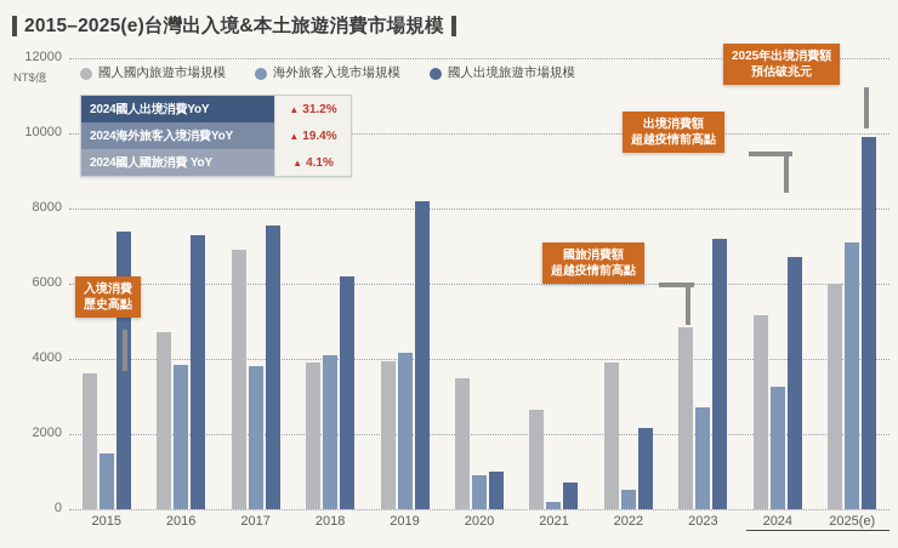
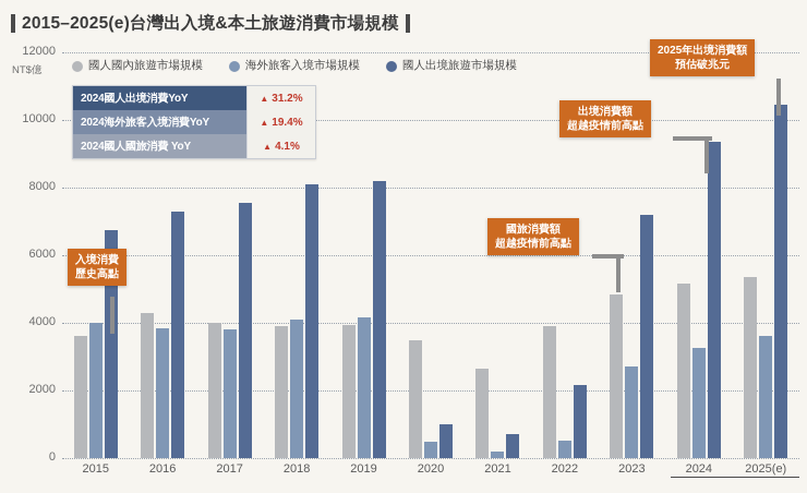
海外旅客入境市場規模/2015: 1500 -> 4000
國人出境旅遊市場規模/2015: 7400 -> 6800
國人國內旅遊市場規模/2016: 4700 -> 4300
國人國內旅遊市場規模/2017: 6900 -> 4000
國人出境旅遊市場規模/2018: 6200 -> 8100
海外旅客入境市場規模/2020: 900 -> 500
國人出境旅遊市場規模/2024: 6700 -> 9400
國人國內旅遊市場規模/2025(e): 6000 -> 5400
海外旅客入境市場規模/2025(e): 7100 -> 3600
國人出境旅遊市場規模/2025(e): 9900 -> 10400
